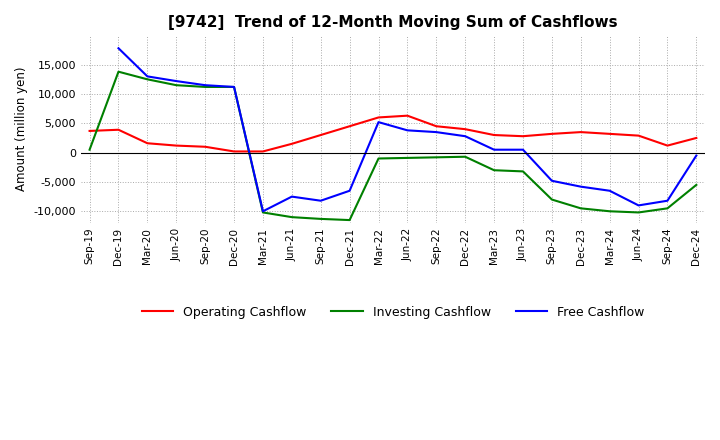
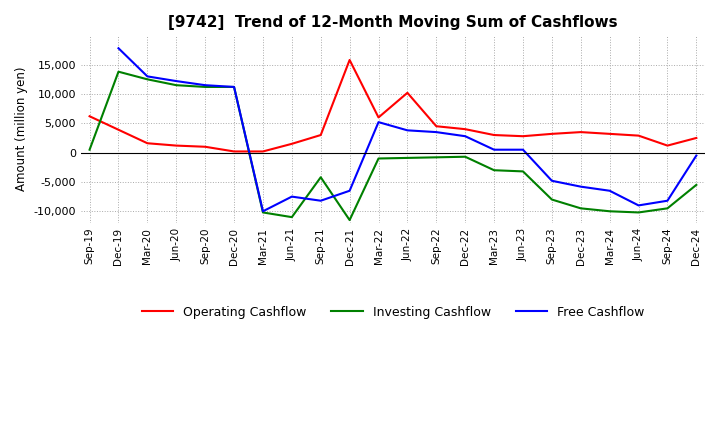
Operating Cashflow/Sep-19: 3,700 -> 6,200
Investing Cashflow/Sep-21: -11,300 -> -4,200
Operating Cashflow/Dec-21: 4,500 -> 15,800
Operating Cashflow/Jun-22: 6,300 -> 10,200
